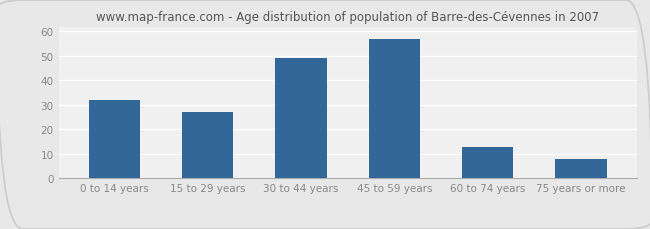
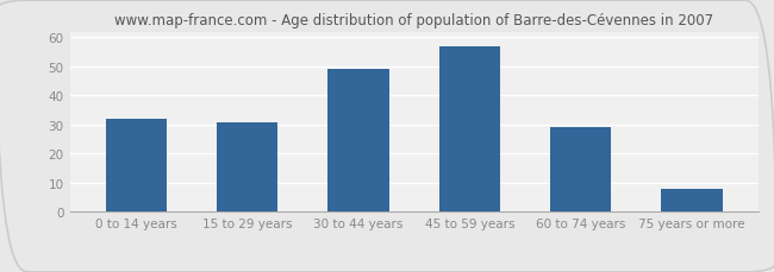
15 to 29 years: 27 -> 31
60 to 74 years: 13 -> 29
